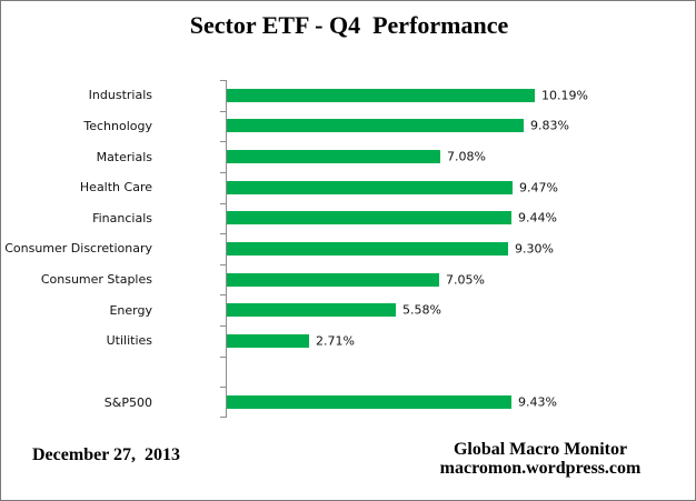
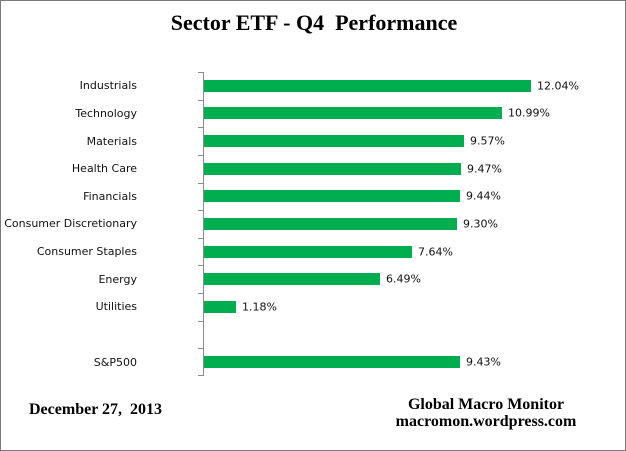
Industrials: 10.19% -> 12.04%
Technology: 9.83% -> 10.99%
Materials: 7.08% -> 9.57%
Consumer Staples: 7.05% -> 7.64%
Energy: 5.58% -> 6.49%
Utilities: 2.71% -> 1.18%
